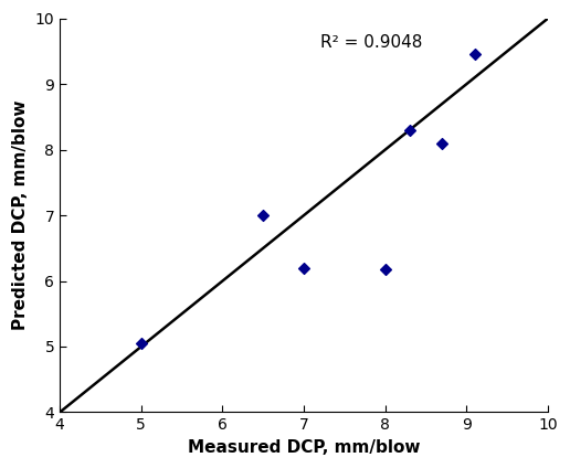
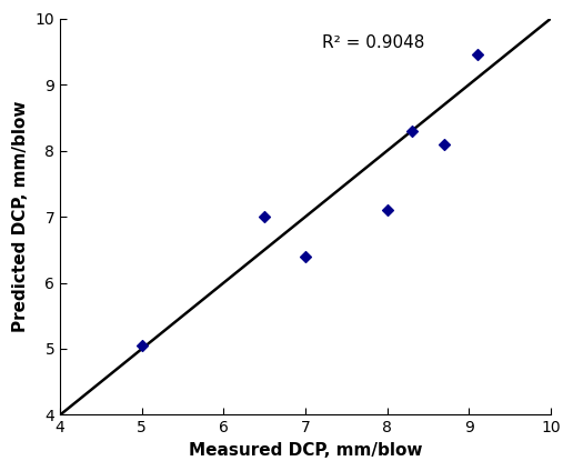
7: 6.20 -> 6.40
8: 6.18 -> 7.10
